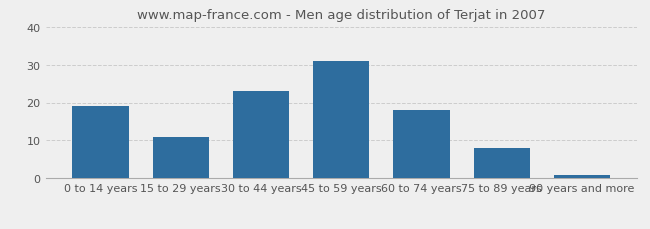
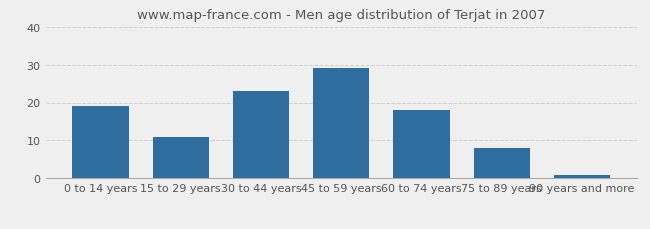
45 to 59 years: 31 -> 29
